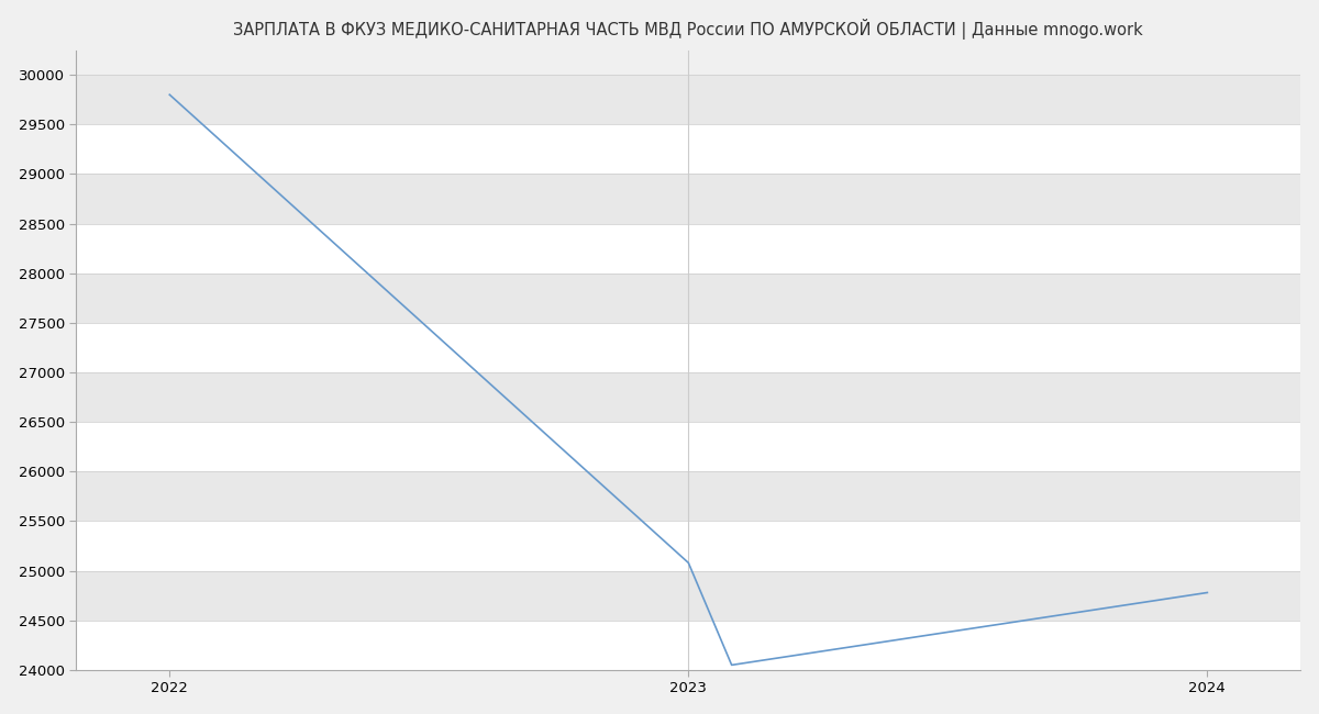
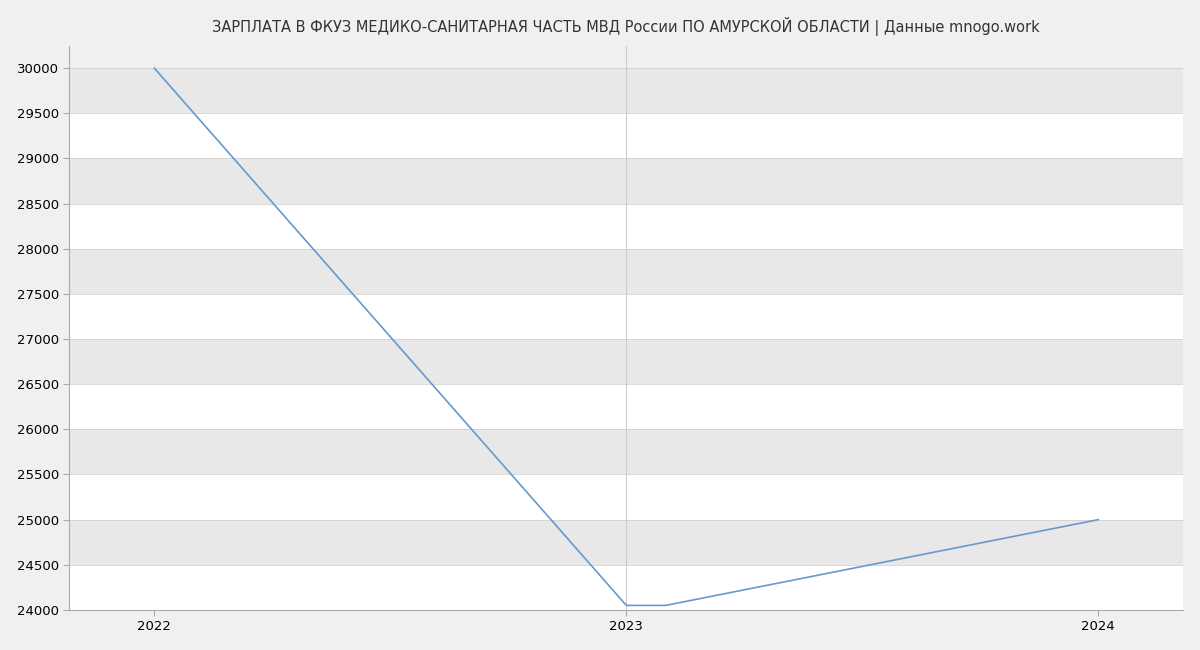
2022: 29800 -> 30000
2023: 25080 -> 24050
2024: 24780 -> 25000
